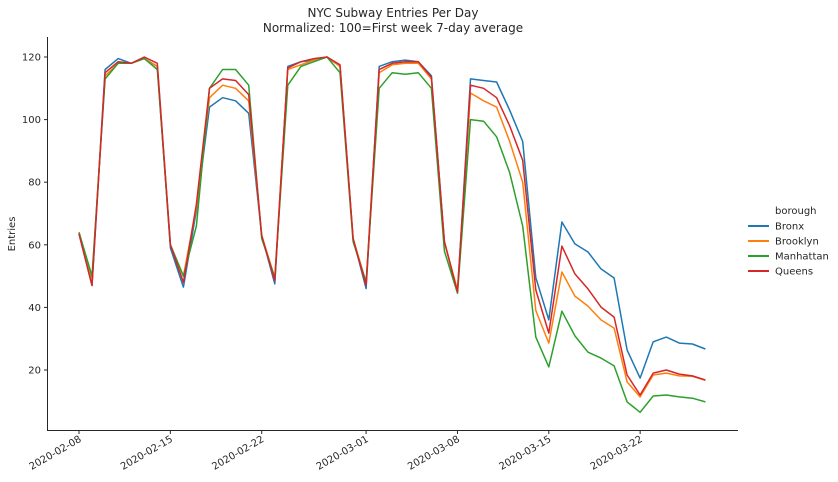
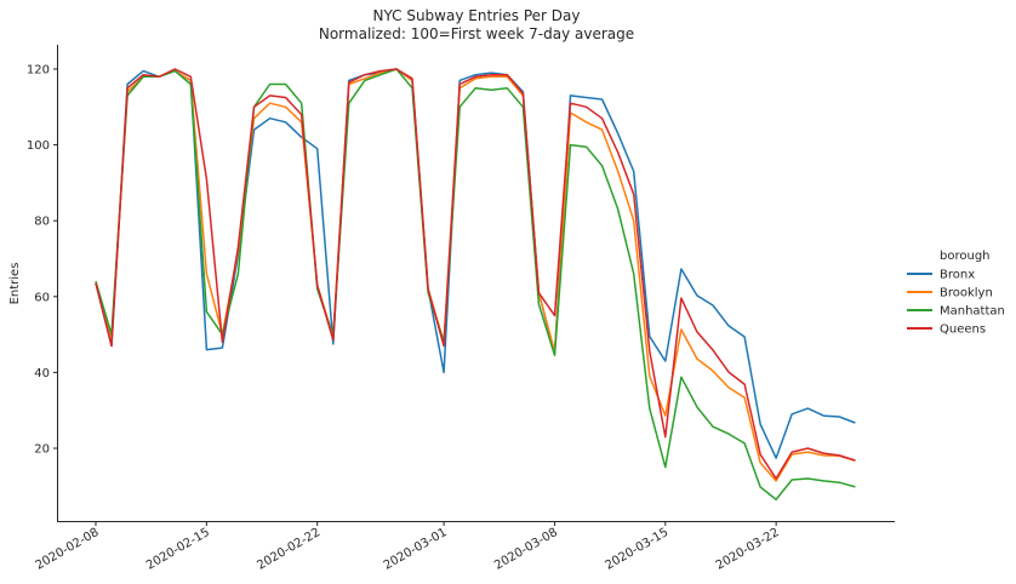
Bronx/2020-02-15: 59 -> 46
Brooklyn/2020-02-15: 60 -> 66
Manhattan/2020-02-15: 60 -> 56
Queens/2020-02-15: 60 -> 91
Bronx/2020-02-22: 63 -> 99
Bronx/2020-03-01: 46 -> 40
Queens/2020-03-08: 45 -> 55
Bronx/2020-03-15: 36 -> 43
Manhattan/2020-03-15: 21 -> 15
Queens/2020-03-15: 32 -> 23
